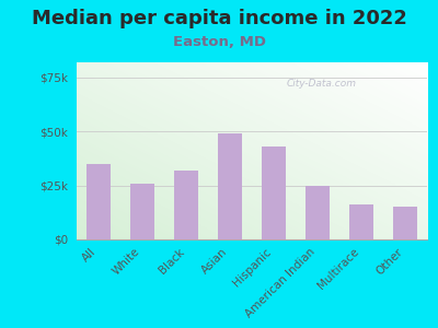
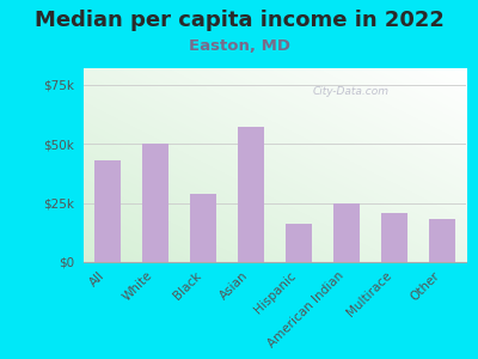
All: $35k -> $43k
White: $26k -> $50k
Black: $32k -> $29k
Asian: $49k -> $57k
Hispanic: $43k -> $16k
Multirace: $16k -> $21k
Other: $15k -> $18k
